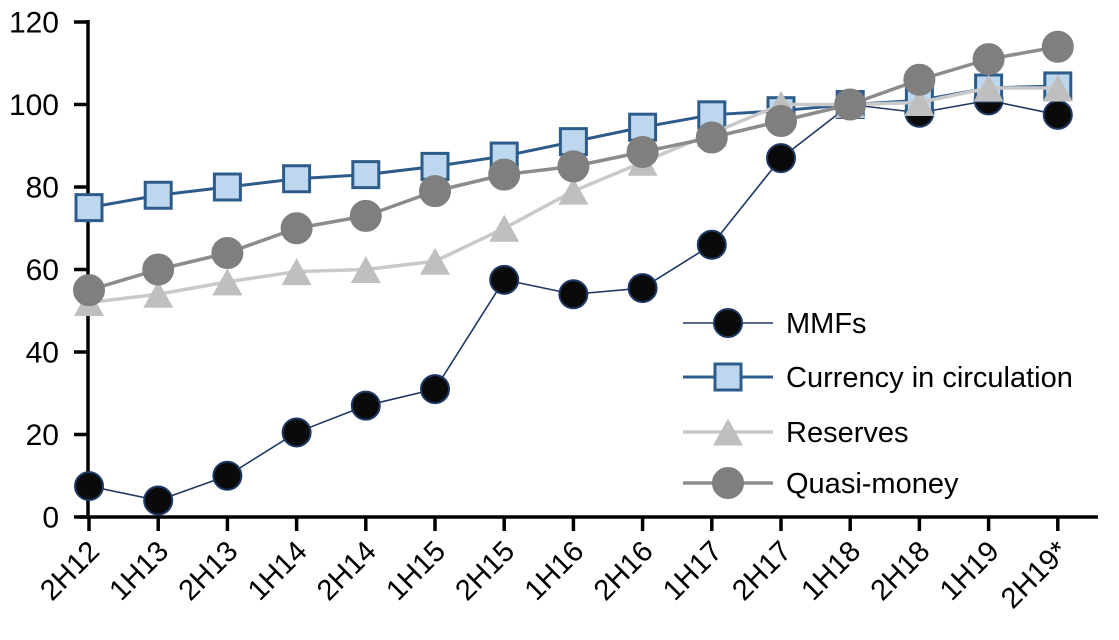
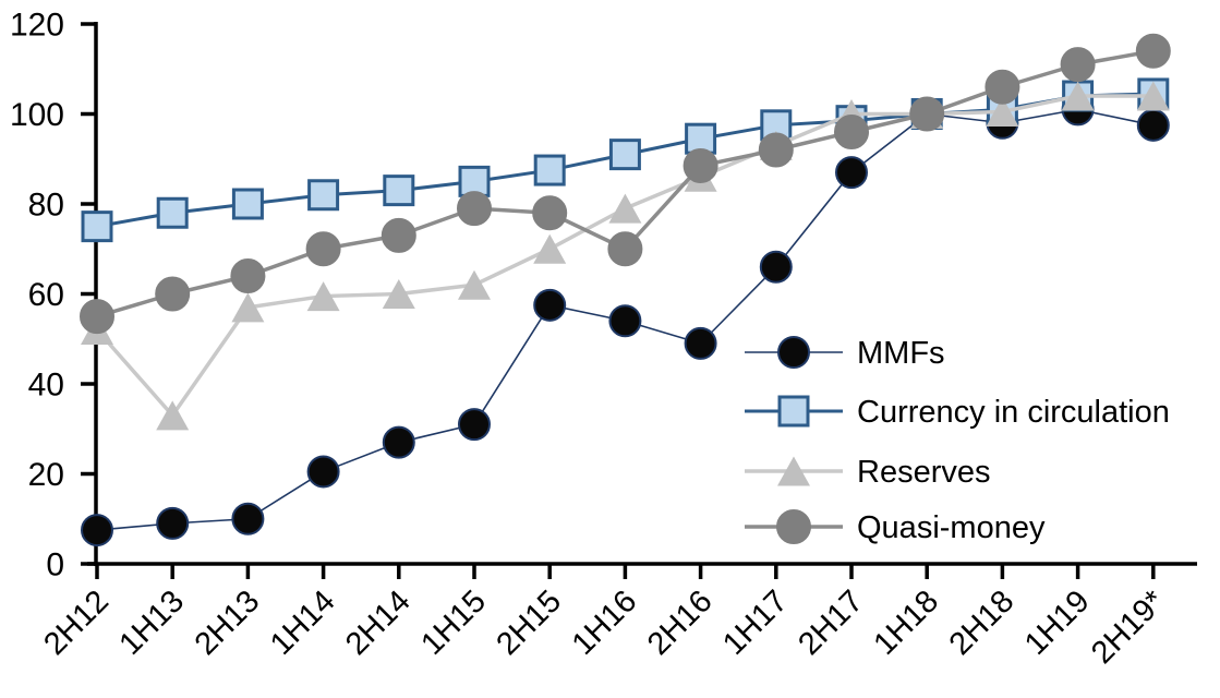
MMFs/1H13: 4 -> 9
Reserves/1H13: 54 -> 33
Quasi-money/2H15: 83 -> 78
Quasi-money/1H16: 85 -> 70
MMFs/2H16: 56 -> 49
